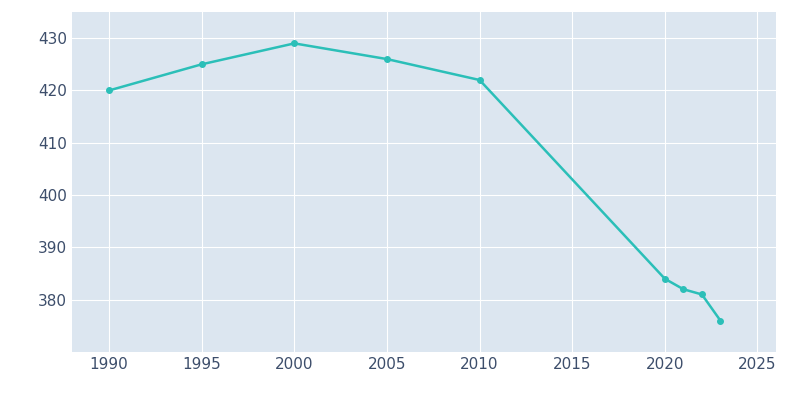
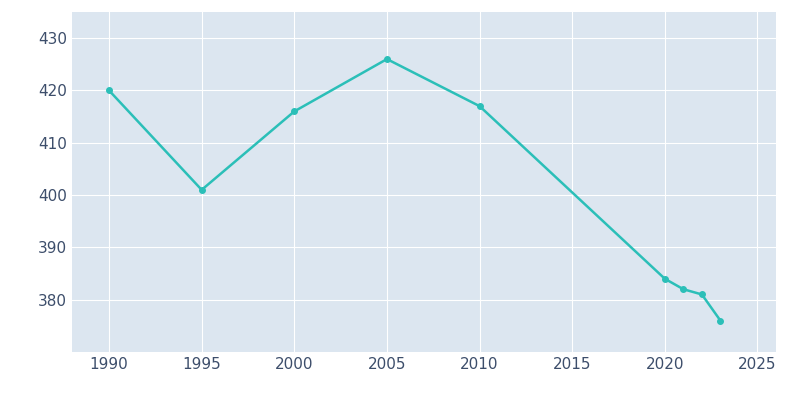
1995: 425 -> 401
2000: 429 -> 416
2010: 422 -> 417
